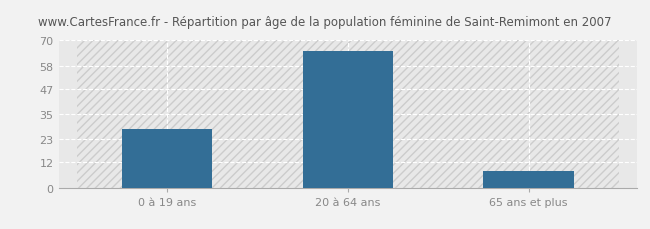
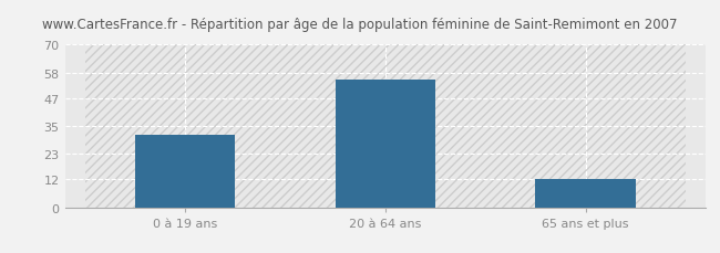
0 à 19 ans: 28 -> 31
20 à 64 ans: 65 -> 55
65 ans et plus: 8 -> 12
